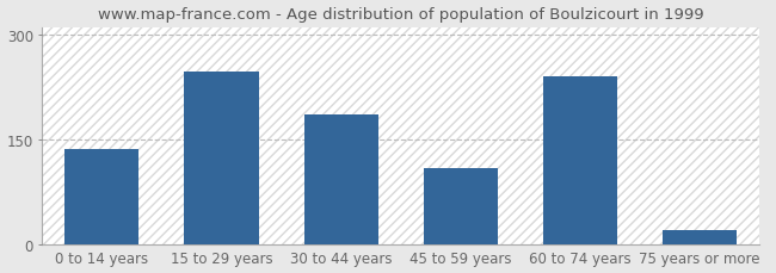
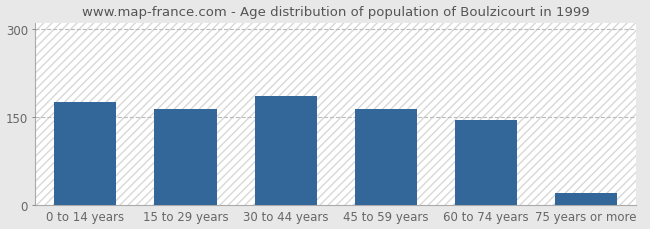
0 to 14 years: 136 -> 175
15 to 29 years: 246 -> 163
45 to 59 years: 108 -> 163
60 to 74 years: 240 -> 145
